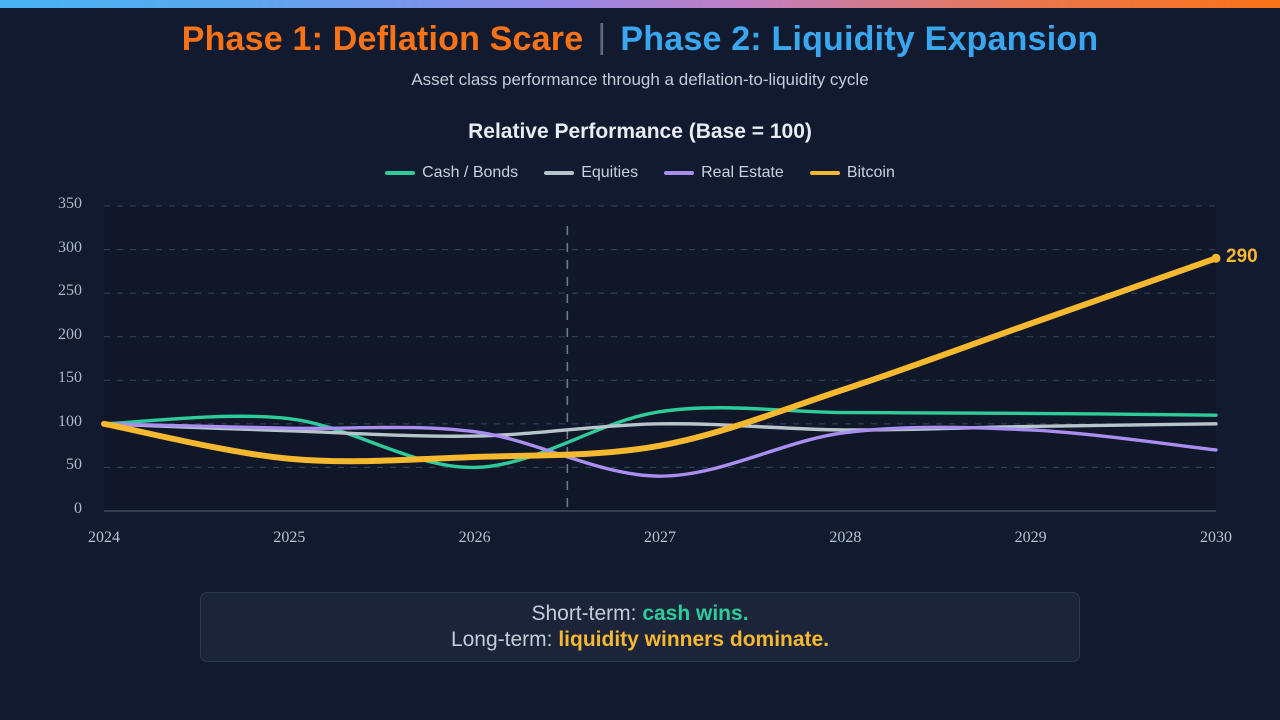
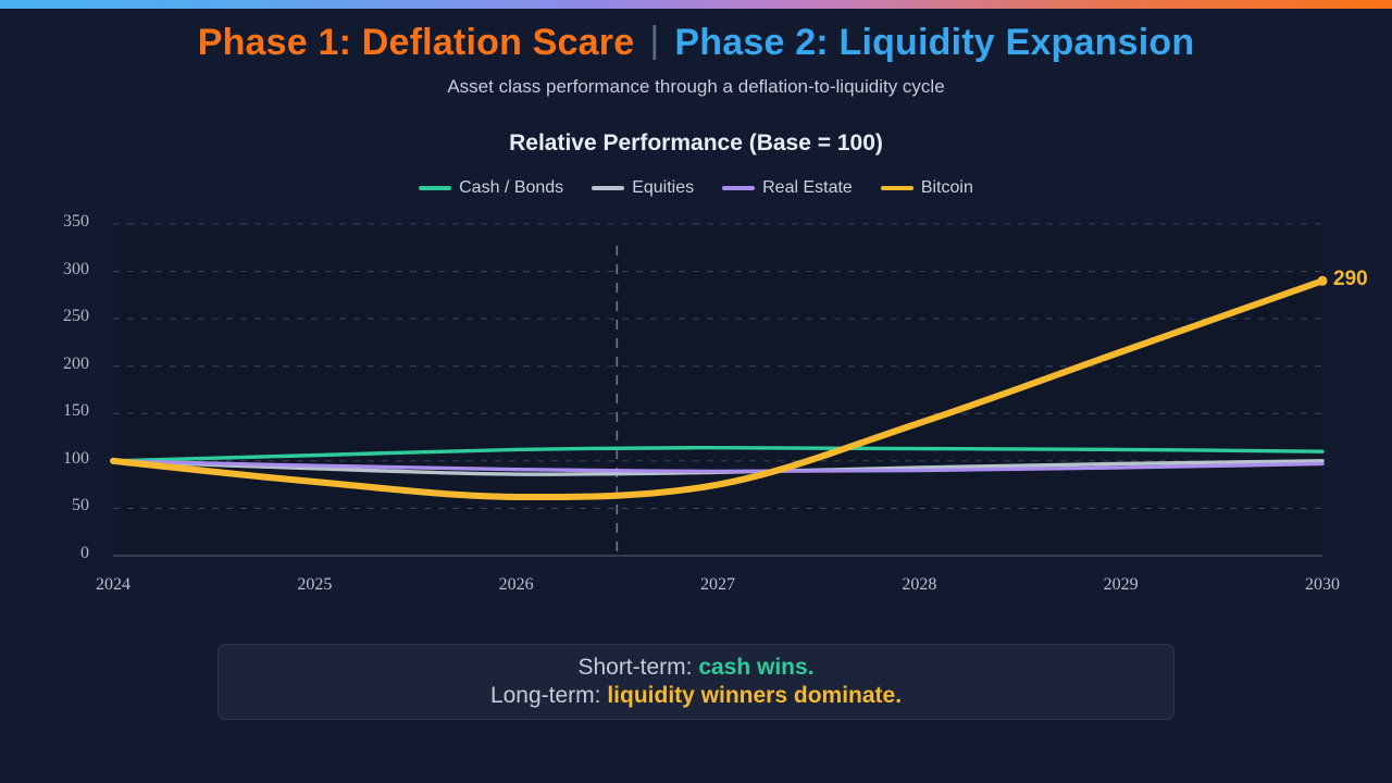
Bitcoin/2025: 60 -> 80
Cash / Bonds/2026: 50 -> 110
Equities/2027: 100 -> 90
Real Estate/2027: 40 -> 90
Real Estate/2030: 70 -> 100
